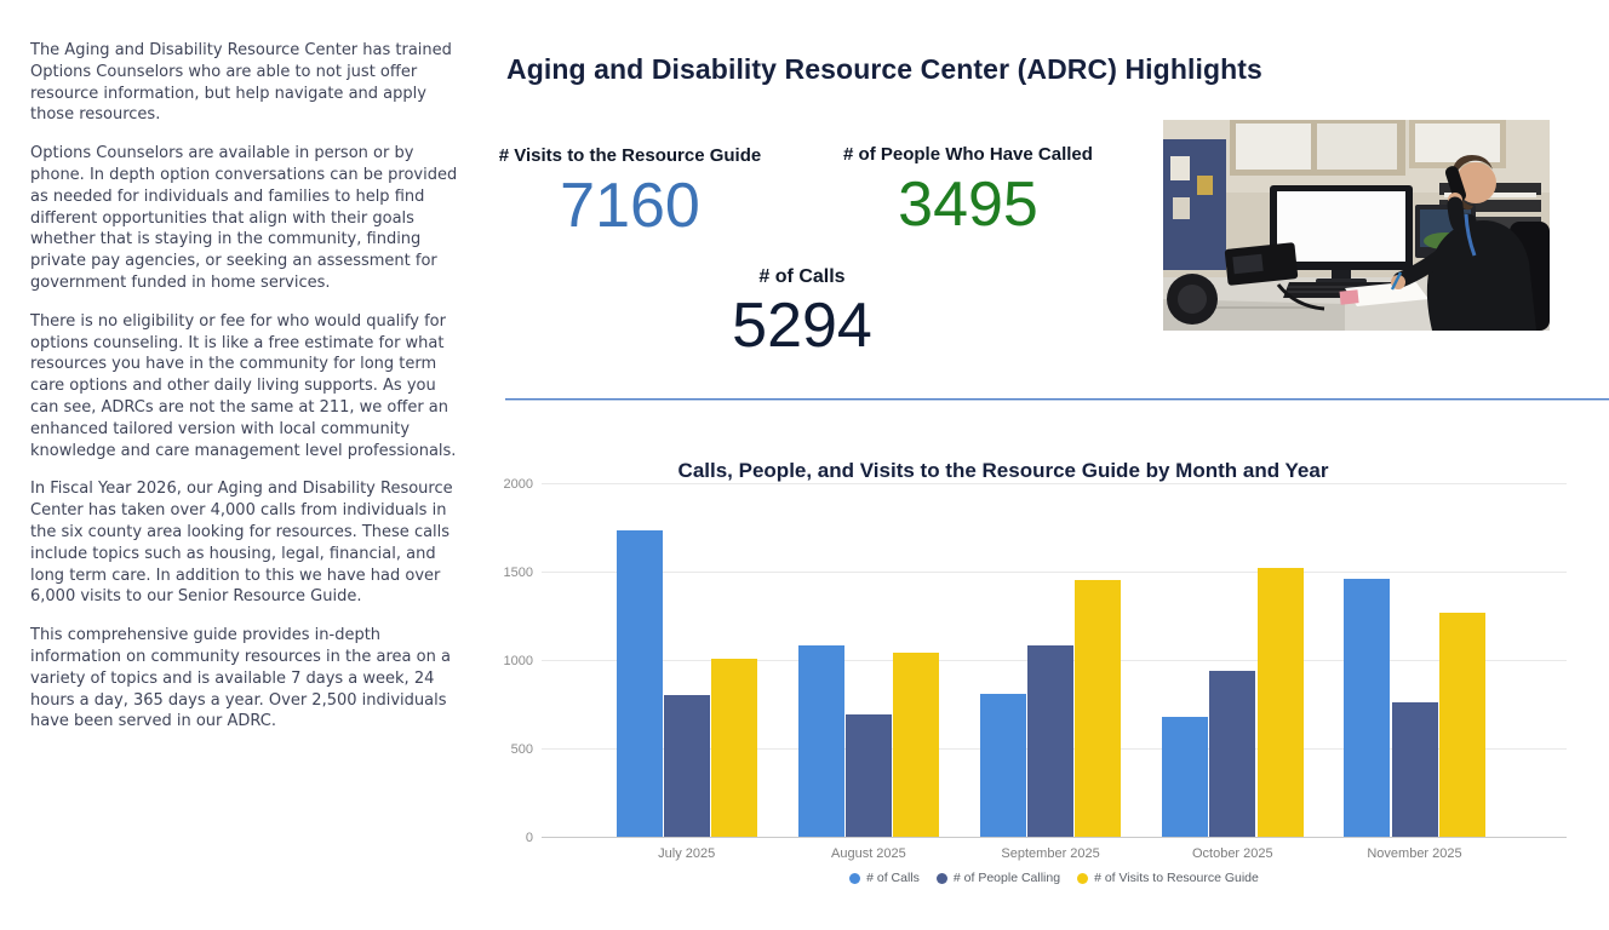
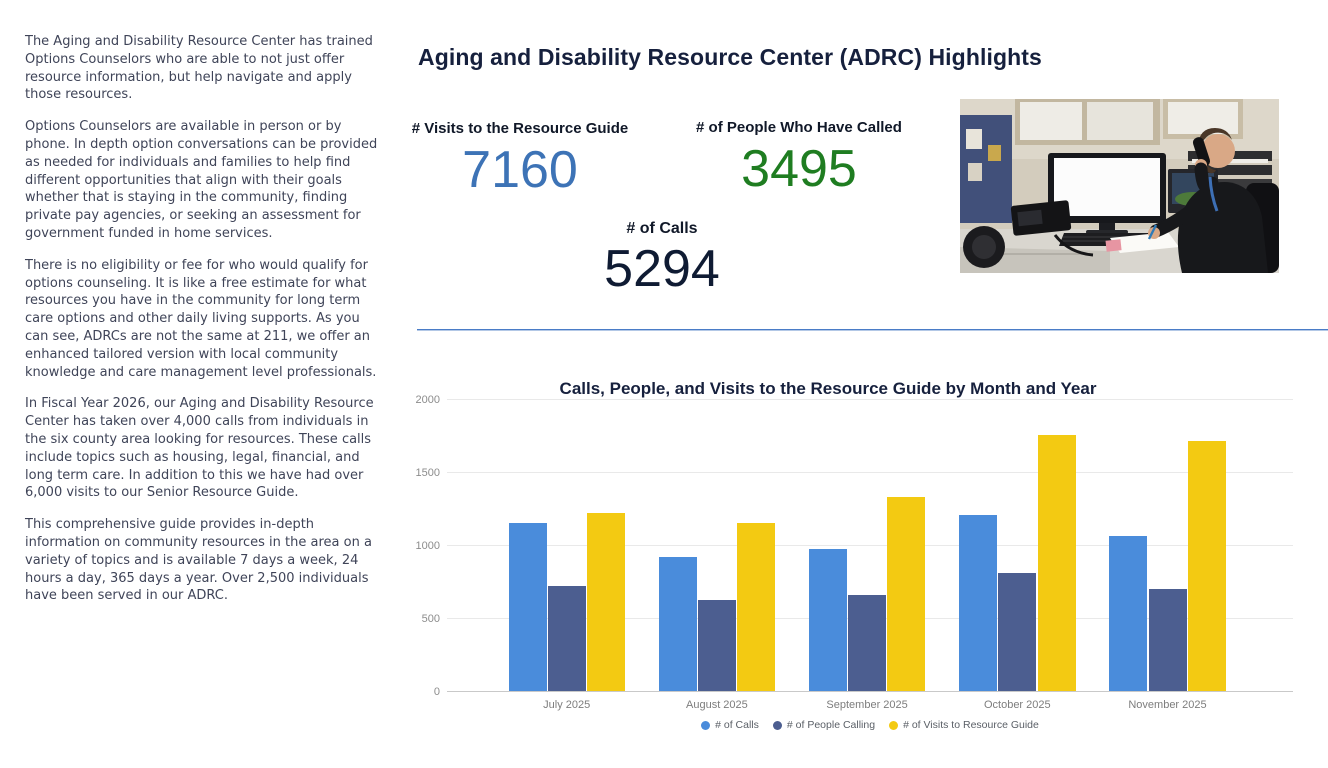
# of Calls/July 2025: 1730 -> 1150
# of People Calling/July 2025: 800 -> 720
# of Visits to Resource Guide/July 2025: 1010 -> 1220
# of Calls/August 2025: 1080 -> 920
# of People Calling/August 2025: 690 -> 620
# of Visits to Resource Guide/August 2025: 1040 -> 1150
# of Calls/September 2025: 810 -> 980
# of People Calling/September 2025: 1080 -> 660
# of Visits to Resource Guide/September 2025: 1450 -> 1330
# of Calls/October 2025: 680 -> 1200
# of People Calling/October 2025: 940 -> 800
# of Visits to Resource Guide/October 2025: 1520 -> 1760
# of Calls/November 2025: 1460 -> 1060
# of People Calling/November 2025: 760 -> 700
# of Visits to Resource Guide/November 2025: 1270 -> 1720
